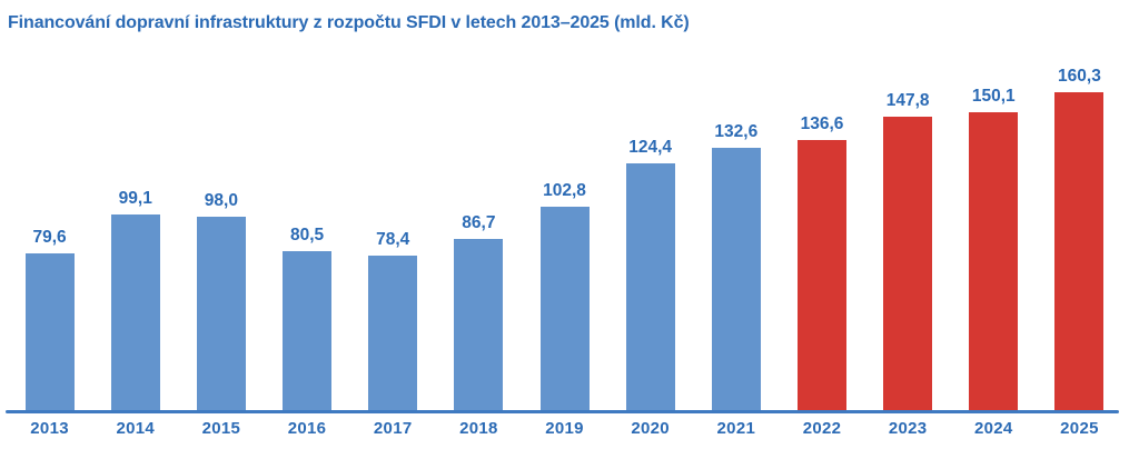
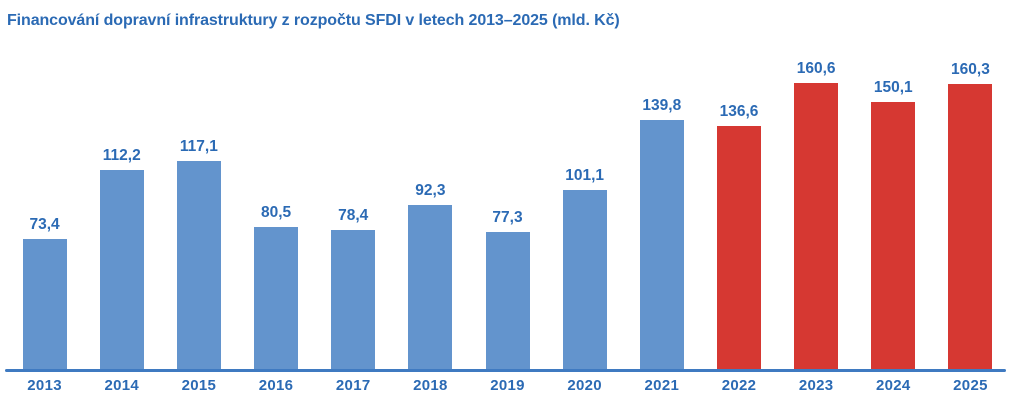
2013: 79,6 -> 73,4
2014: 99,1 -> 112,2
2015: 98,0 -> 117,1
2018: 86,7 -> 92,3
2019: 102,8 -> 77,3
2020: 124,4 -> 101,1
2021: 132,6 -> 139,8
2023: 147,8 -> 160,6
